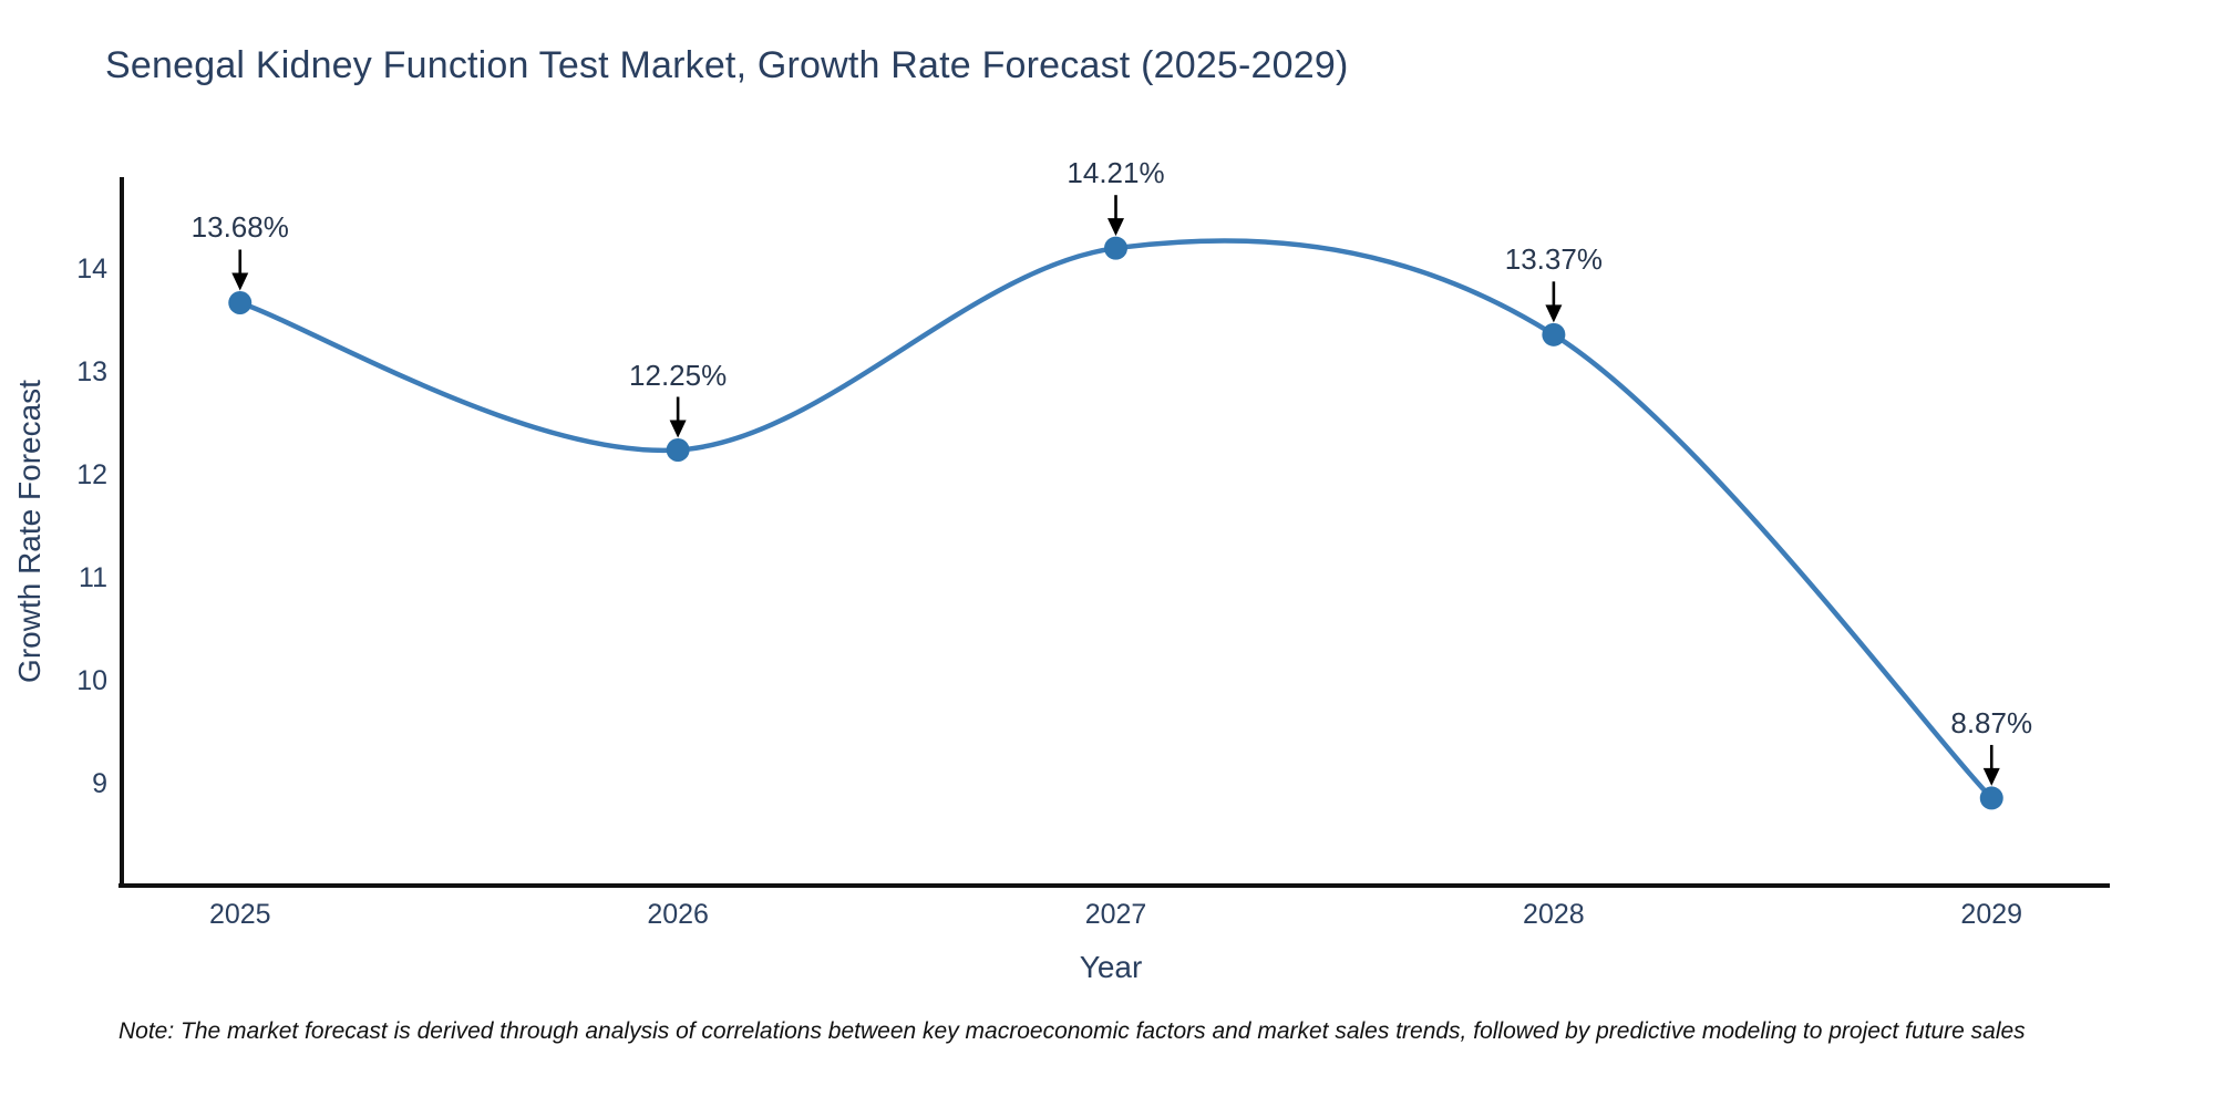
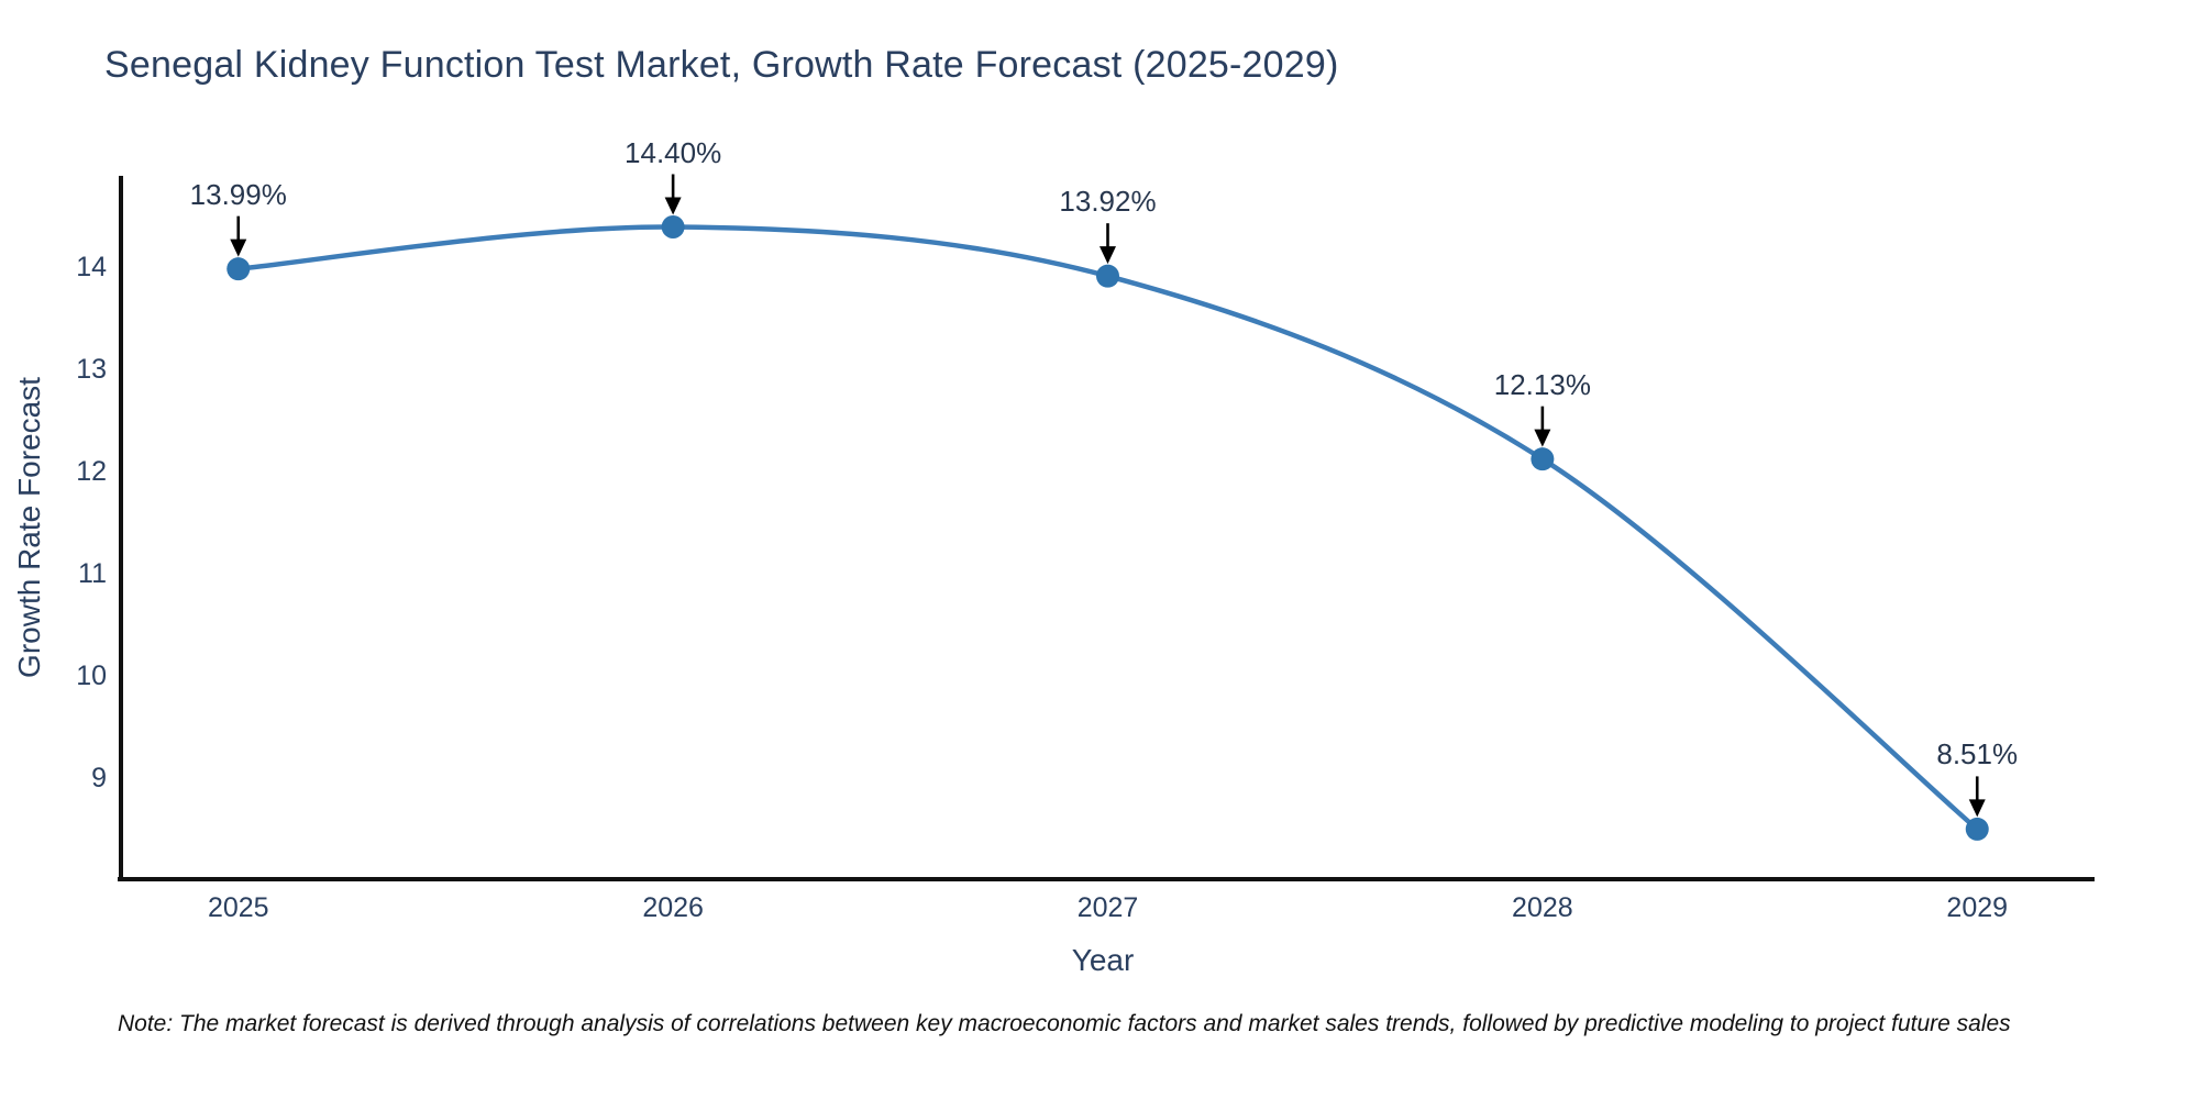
2025: 13.68% -> 13.99%
2026: 12.25% -> 14.40%
2027: 14.21% -> 13.92%
2028: 13.37% -> 12.13%
2029: 8.87% -> 8.51%
